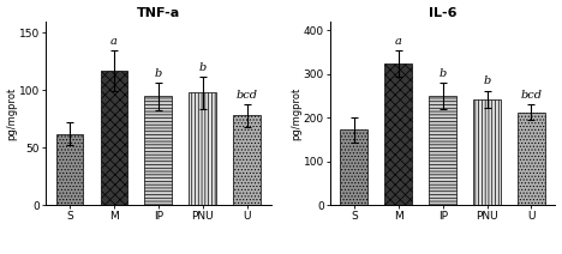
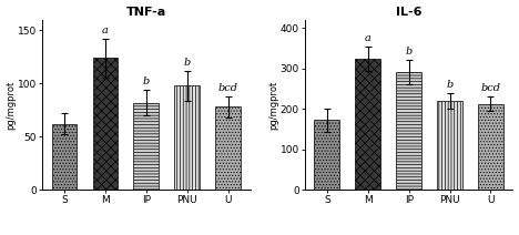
TNF-a/M: 117 -> 124
TNF-a/IP: 95 -> 82
IL-6/IP: 250 -> 290
IL-6/PNU: 242 -> 220
